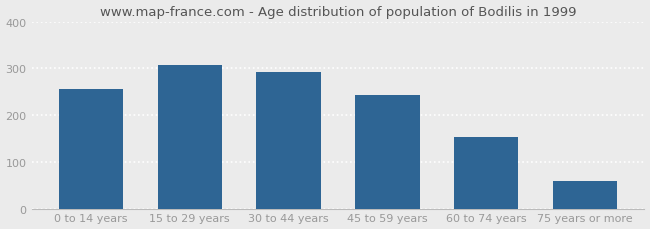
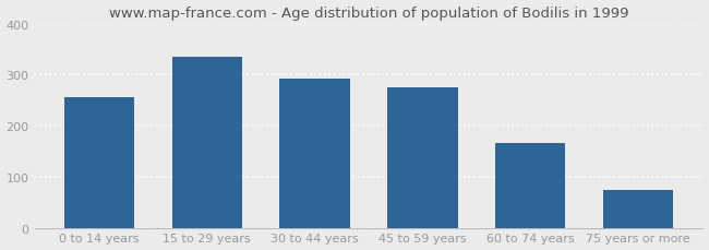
15 to 29 years: 308 -> 335
45 to 59 years: 243 -> 275
60 to 74 years: 153 -> 165
75 years or more: 58 -> 75
